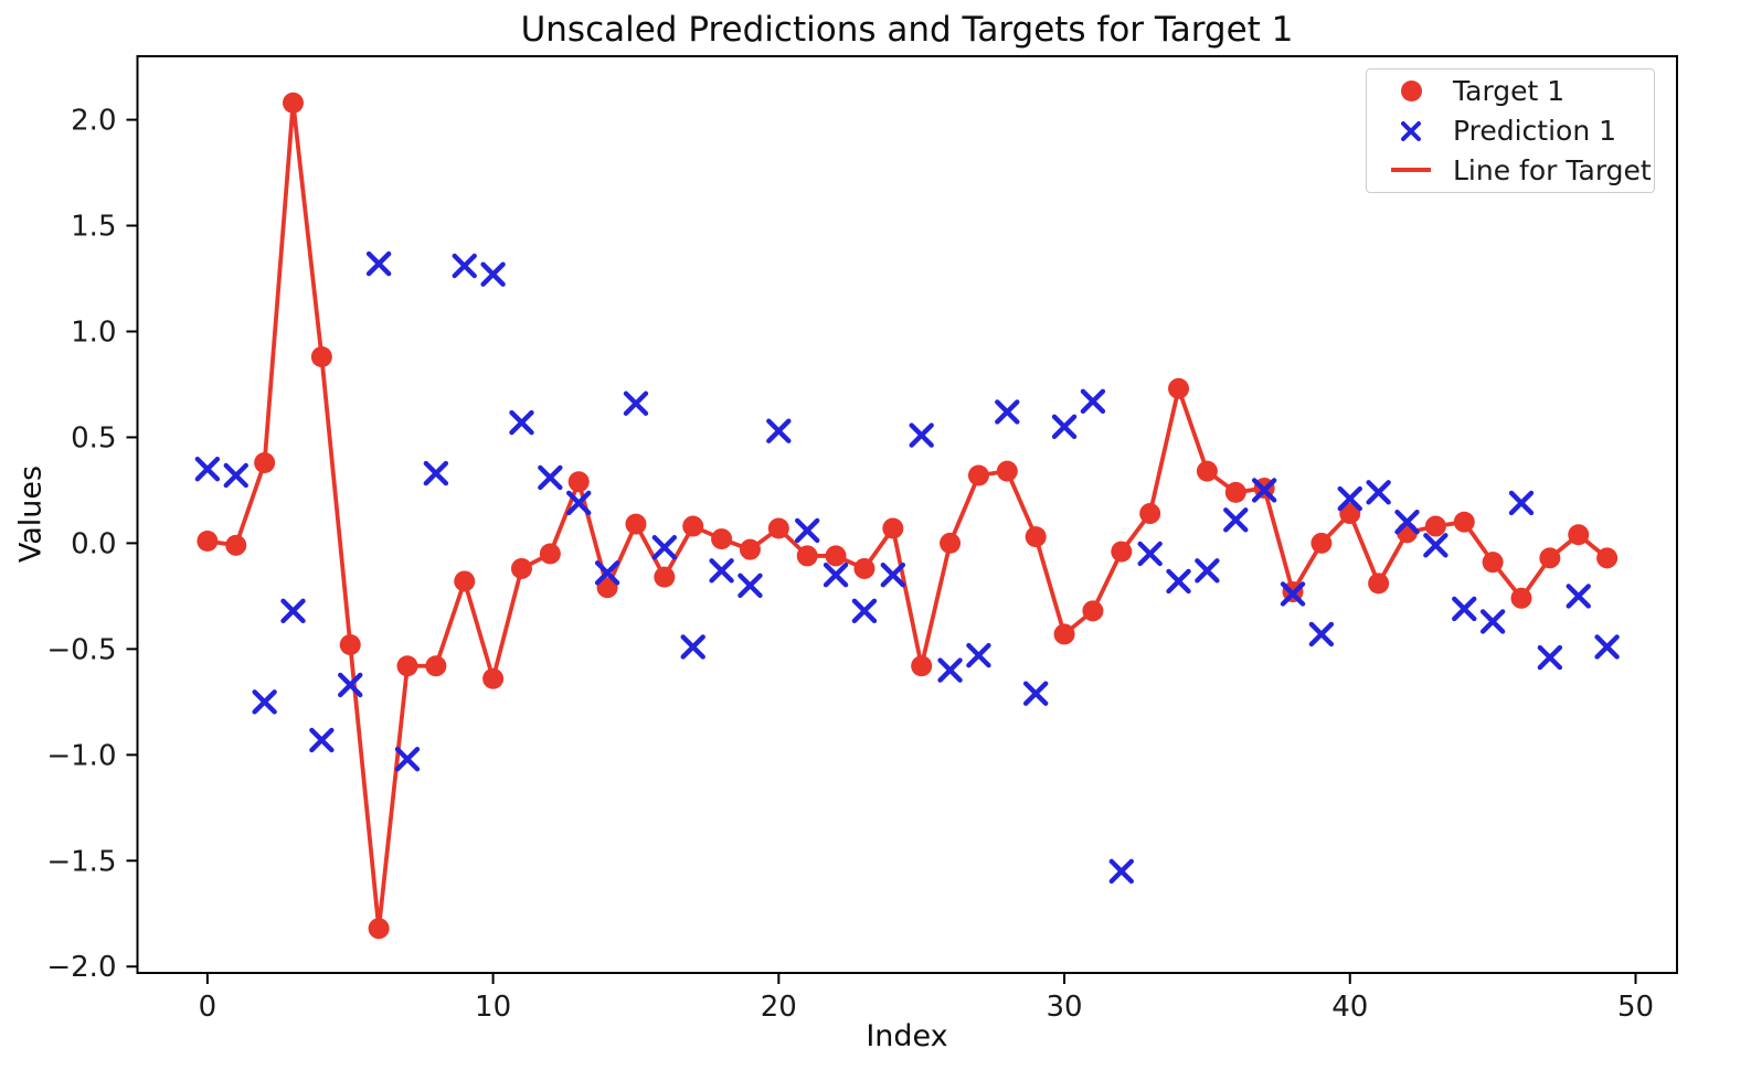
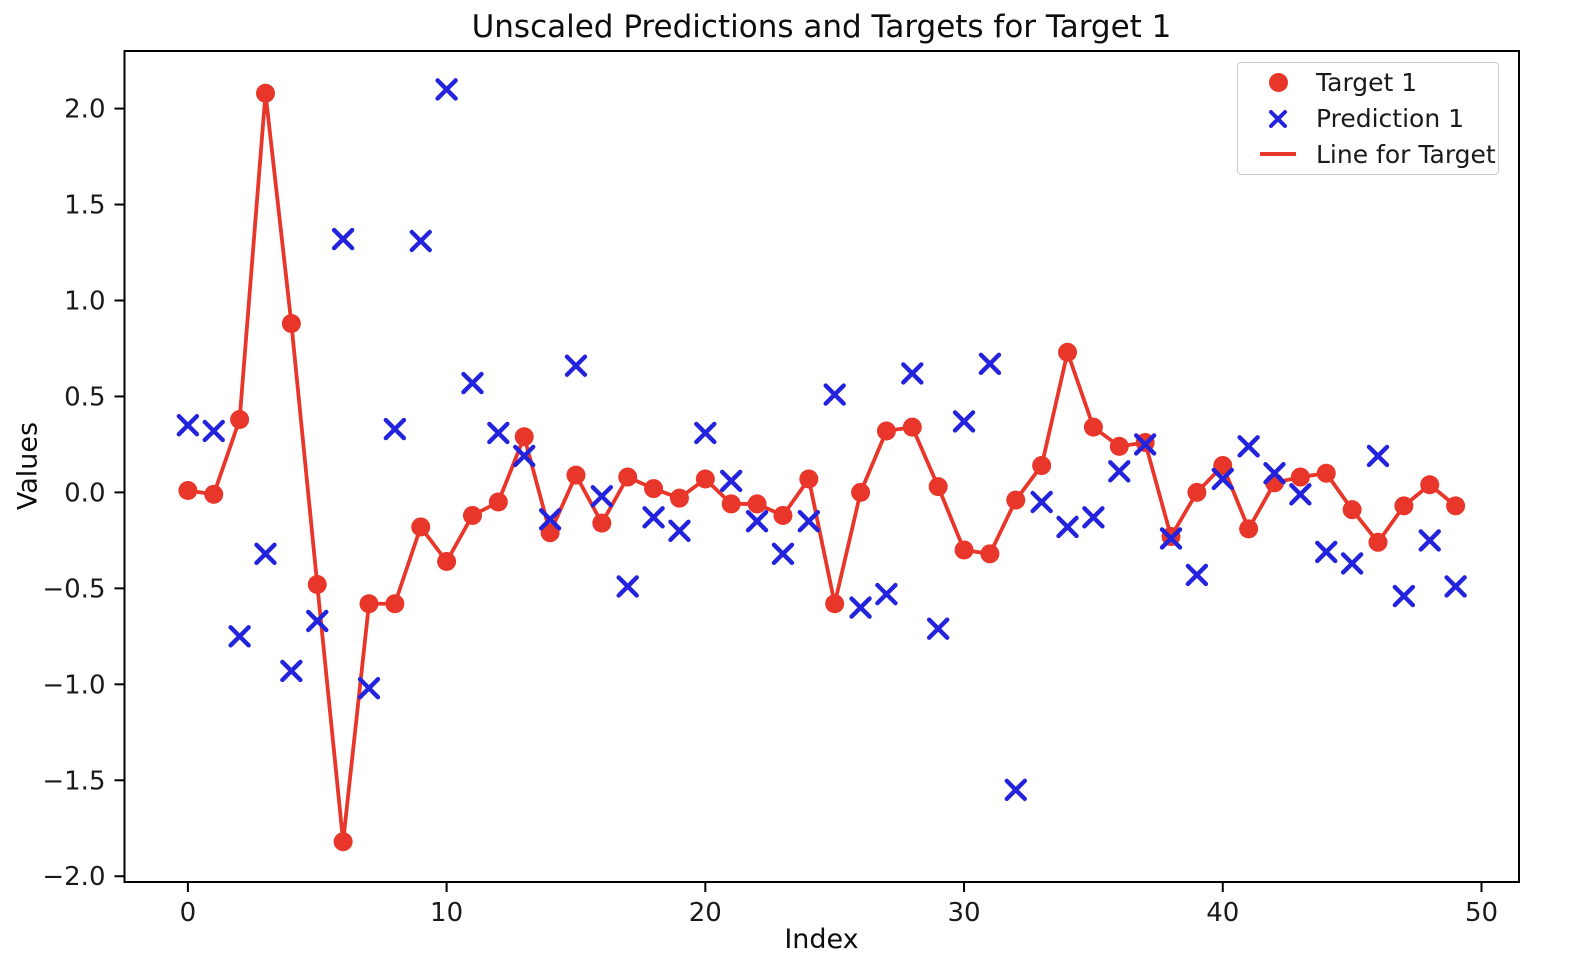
Target 1/10: -0.64 -> -0.36
Prediction 1/10: 1.27 -> 2.10
Prediction 1/20: 0.53 -> 0.31
Target 1/30: -0.43 -> -0.30
Prediction 1/30: 0.55 -> 0.37
Prediction 1/40: 0.21 -> 0.07
